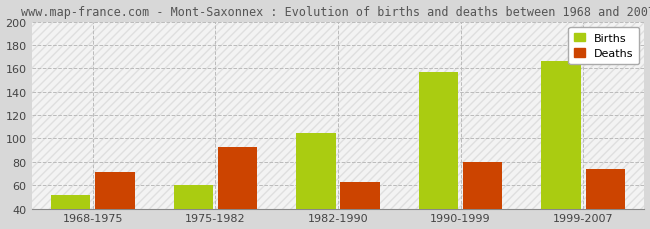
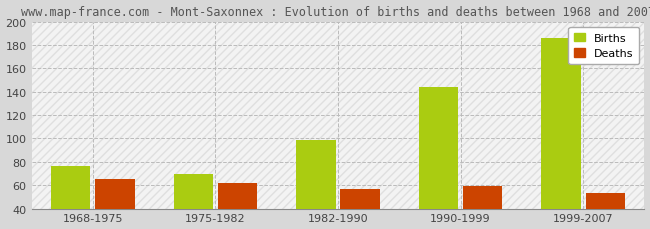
Births/1968-1975: 52 -> 76
Deaths/1968-1975: 71 -> 65
Births/1975-1982: 60 -> 70
Deaths/1975-1982: 93 -> 62
Births/1982-1990: 105 -> 99
Deaths/1982-1990: 63 -> 57
Births/1990-1999: 157 -> 144
Deaths/1990-1999: 80 -> 59
Births/1999-2007: 166 -> 186
Deaths/1999-2007: 74 -> 53
